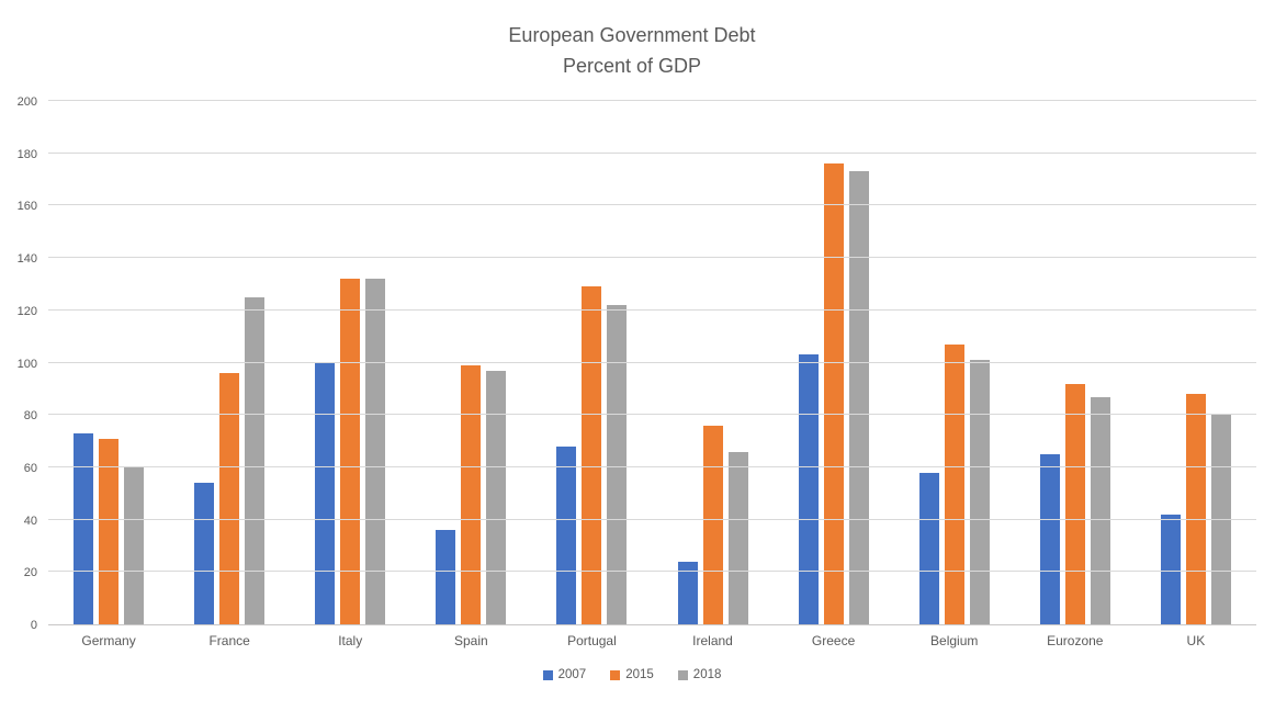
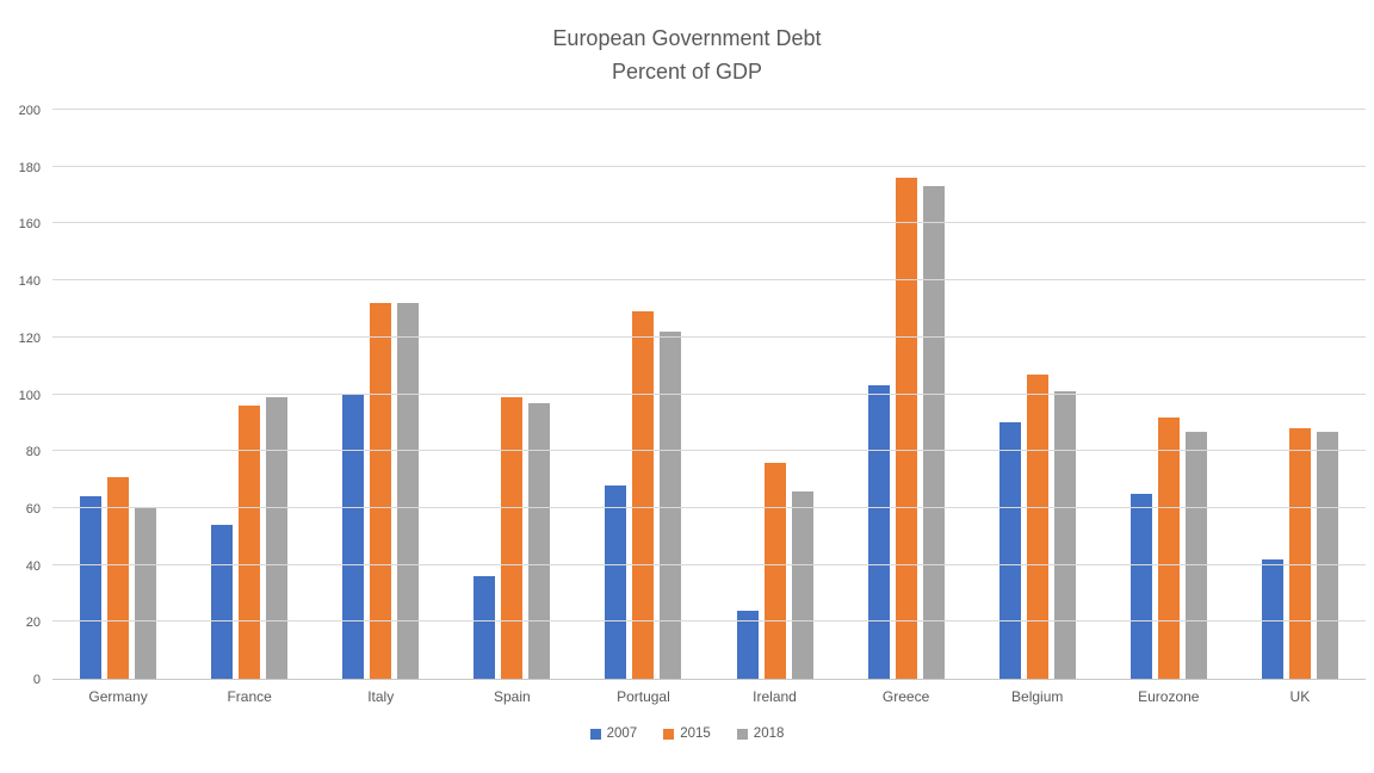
2007/Germany: 73 -> 64
2018/France: 125 -> 99
2007/Belgium: 58 -> 90
2018/UK: 80 -> 87
